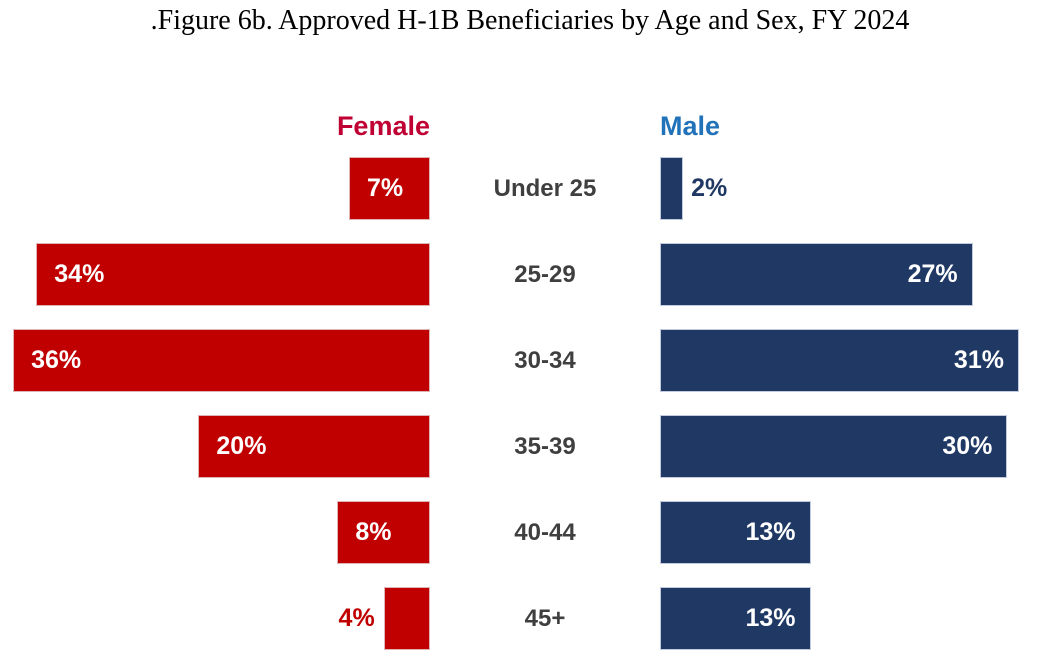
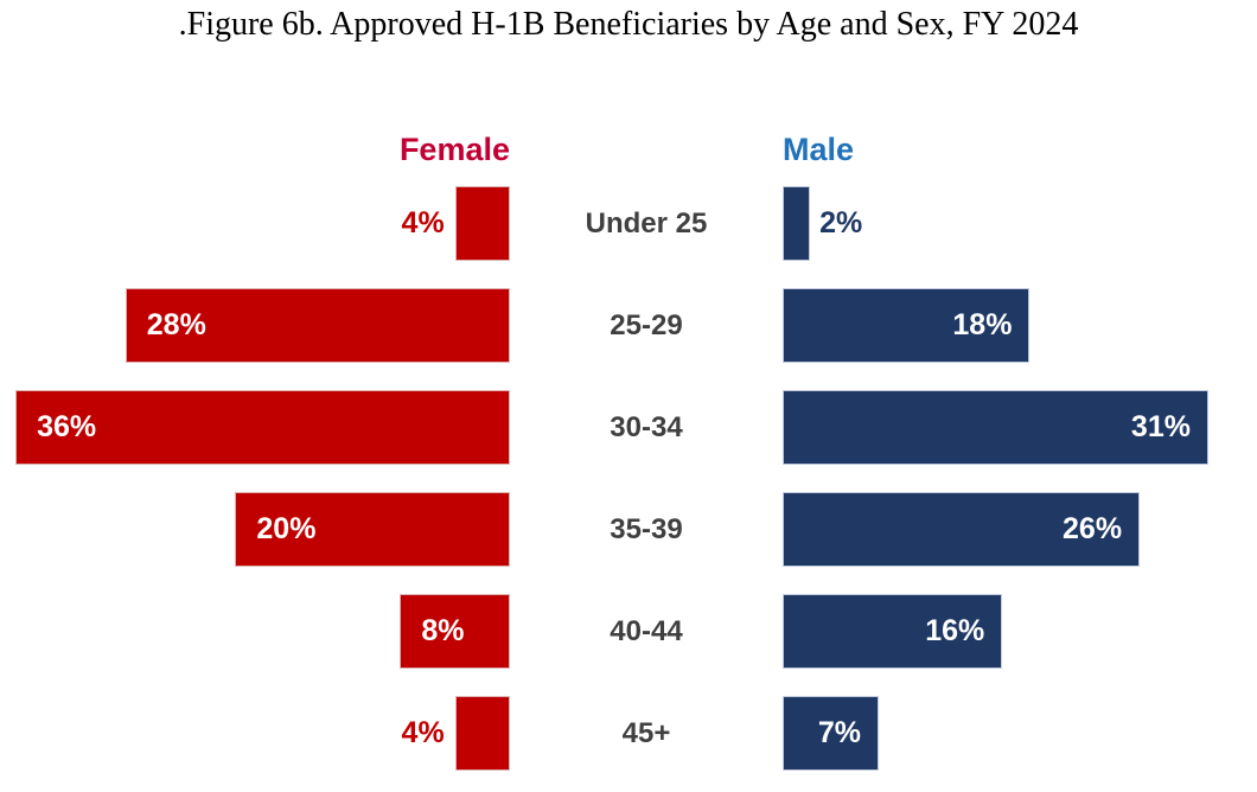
Female/Under 25: 7% -> 4%
Female/25-29: 34% -> 28%
Male/25-29: 27% -> 18%
Male/35-39: 30% -> 26%
Male/40-44: 13% -> 16%
Male/45+: 13% -> 7%
